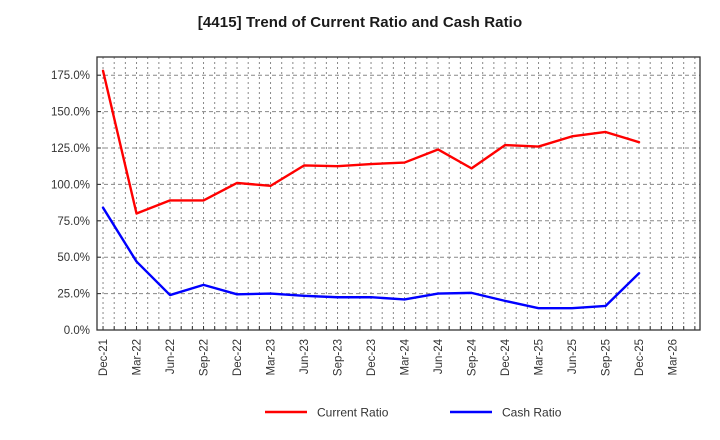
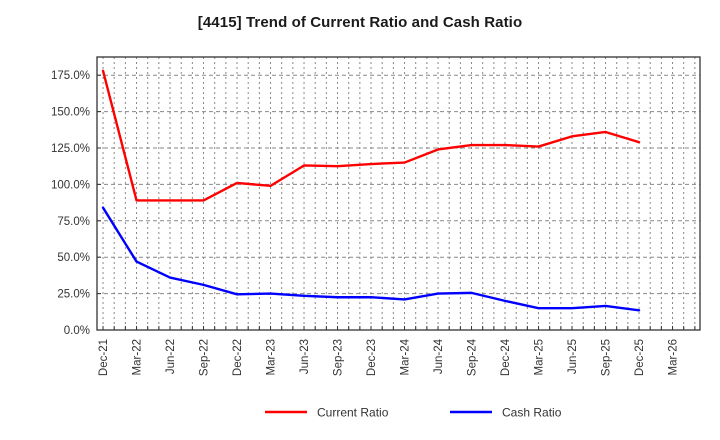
Current Ratio/Mar-22: 80% -> 89%
Cash Ratio/Jun-22: 24% -> 36%
Current Ratio/Sep-24: 111% -> 127%
Cash Ratio/Dec-25: 39% -> 14%
